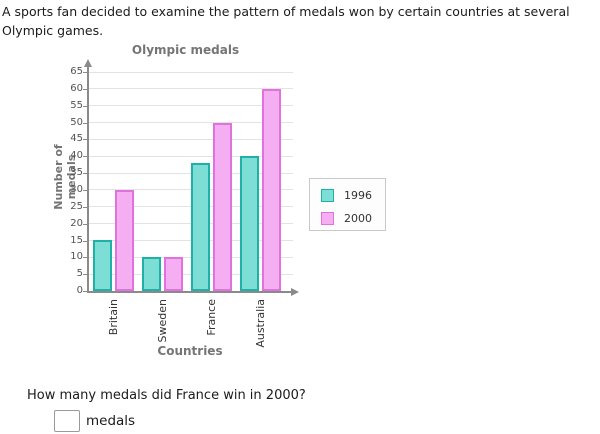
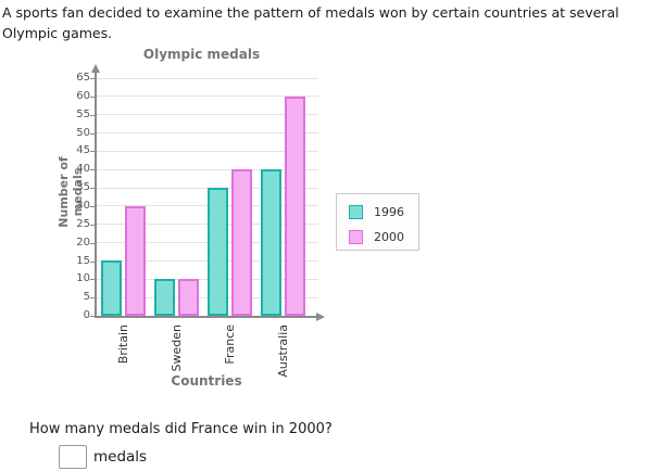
1996/France: 38 -> 35
2000/France: 50 -> 40
